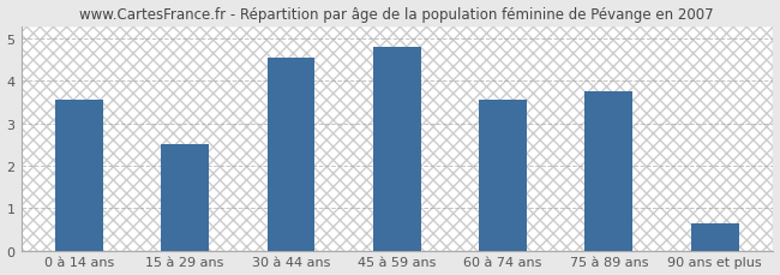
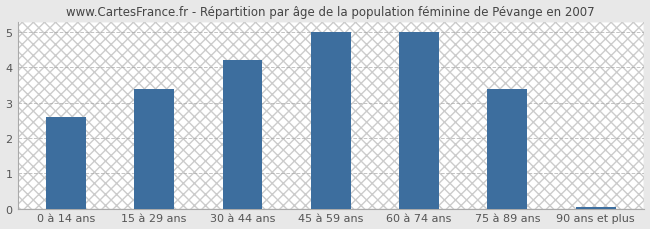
0 à 14 ans: 3.55 -> 2.60
15 à 29 ans: 2.50 -> 3.40
30 à 44 ans: 4.55 -> 4.20
45 à 59 ans: 4.80 -> 5.00
60 à 74 ans: 3.55 -> 5.00
75 à 89 ans: 3.75 -> 3.40
90 ans et plus: 0.65 -> 0.05
